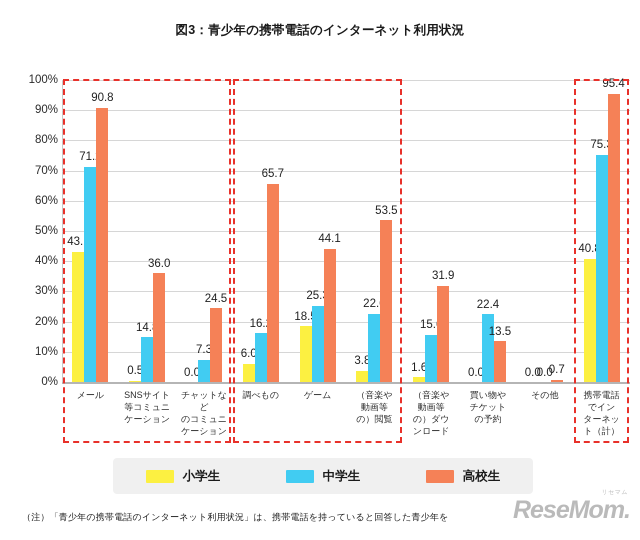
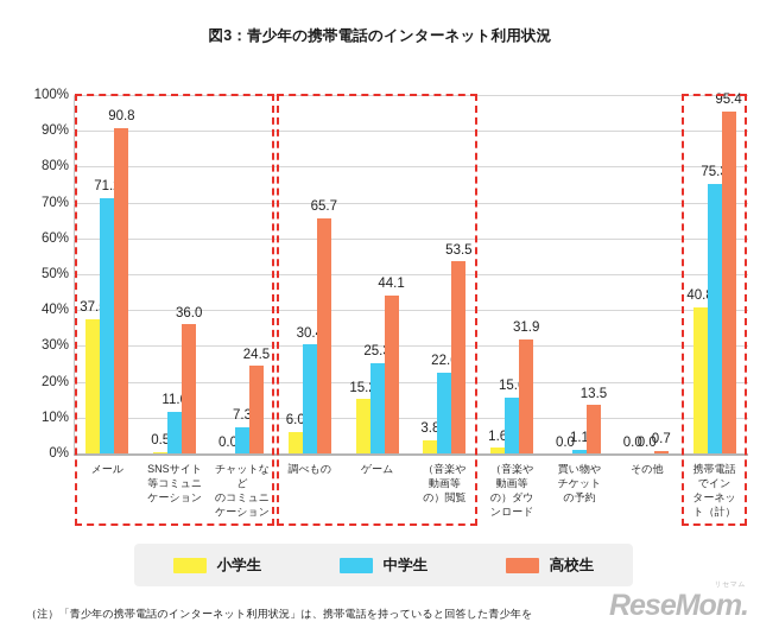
小学生/メール: 43.1 -> 37.5
中学生/SNSサイト等コミュニケーション: 14.8 -> 11.6
中学生/調べもの: 16.2 -> 30.4
小学生/ゲーム: 18.5 -> 15.2
中学生/買い物やチケットの予約: 22.4 -> 1.1
